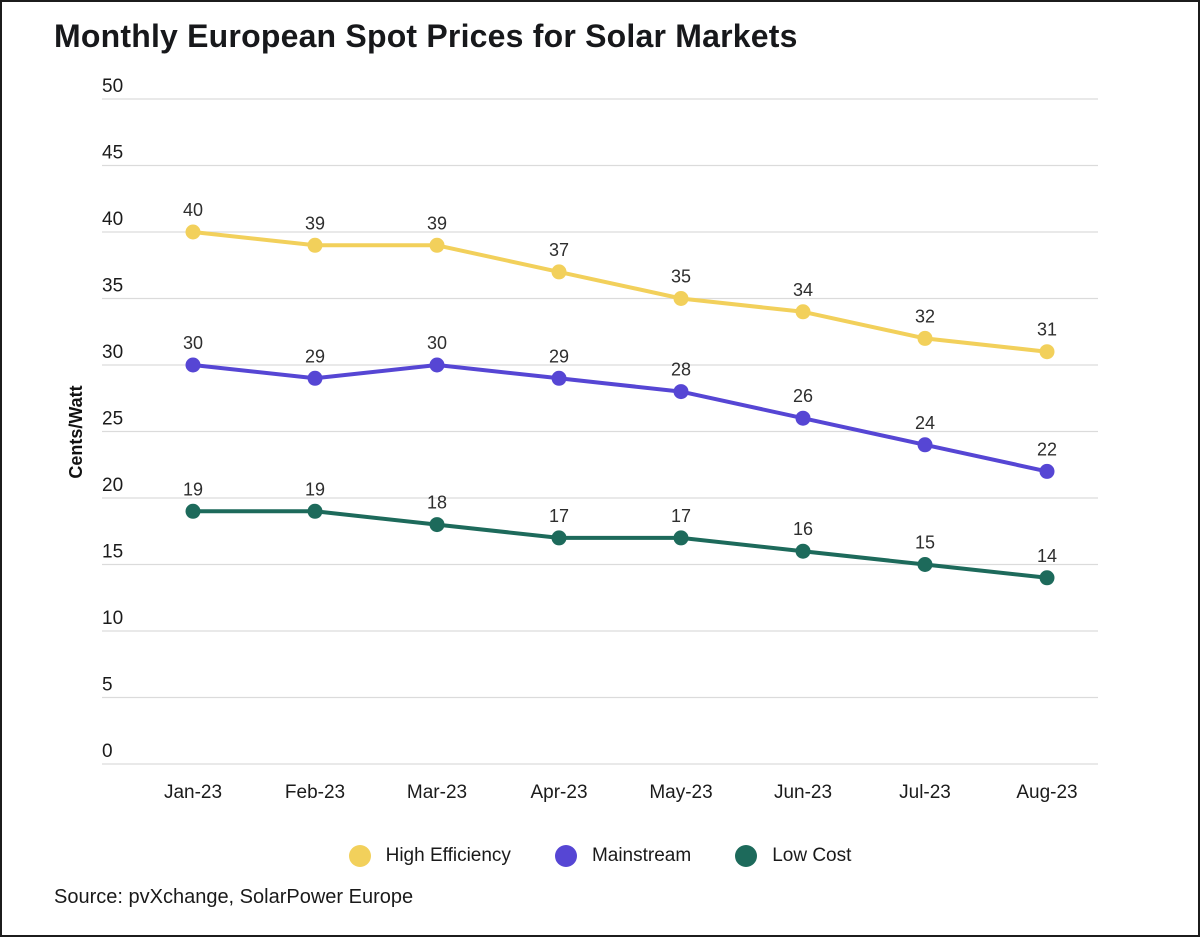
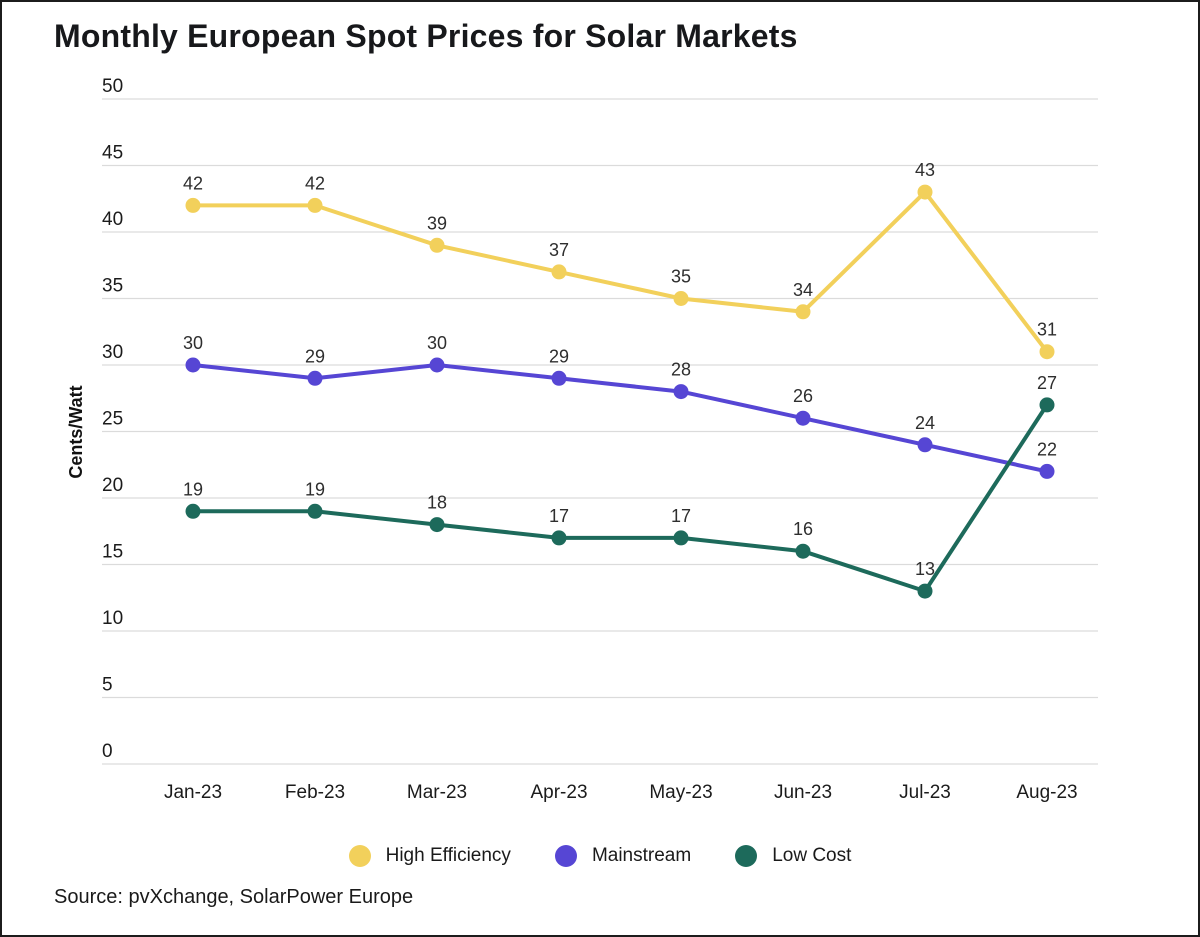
High Efficiency/Jan-23: 40 -> 42
High Efficiency/Feb-23: 39 -> 42
High Efficiency/Jul-23: 32 -> 43
Low Cost/Jul-23: 15 -> 13
Low Cost/Aug-23: 14 -> 27
